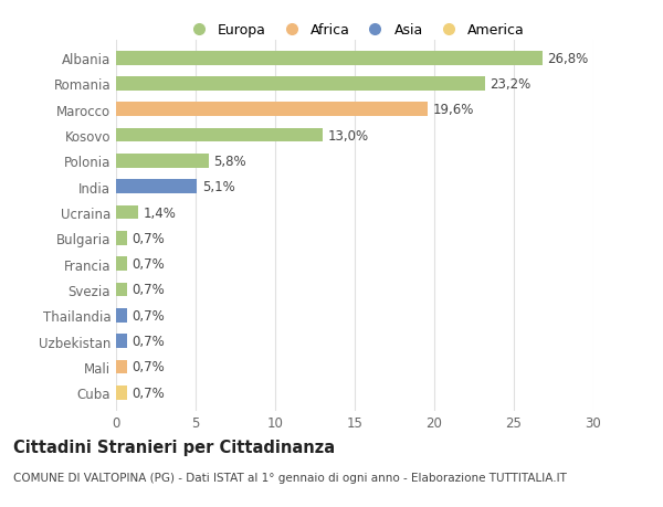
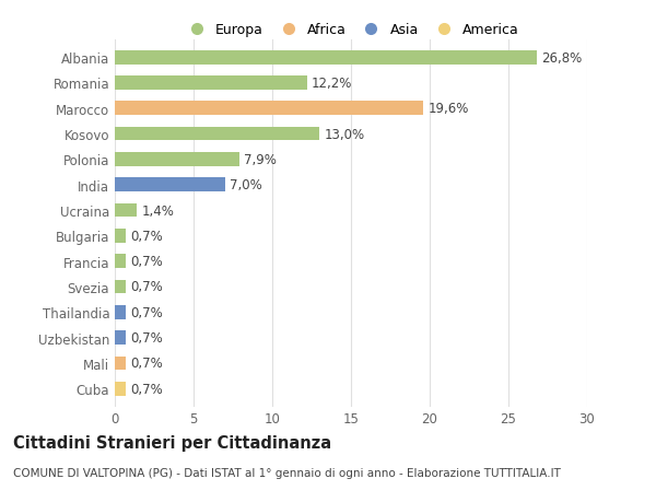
Romania: 23,2% -> 12,2%
Polonia: 5,8% -> 7,9%
India: 5,1% -> 7,0%
